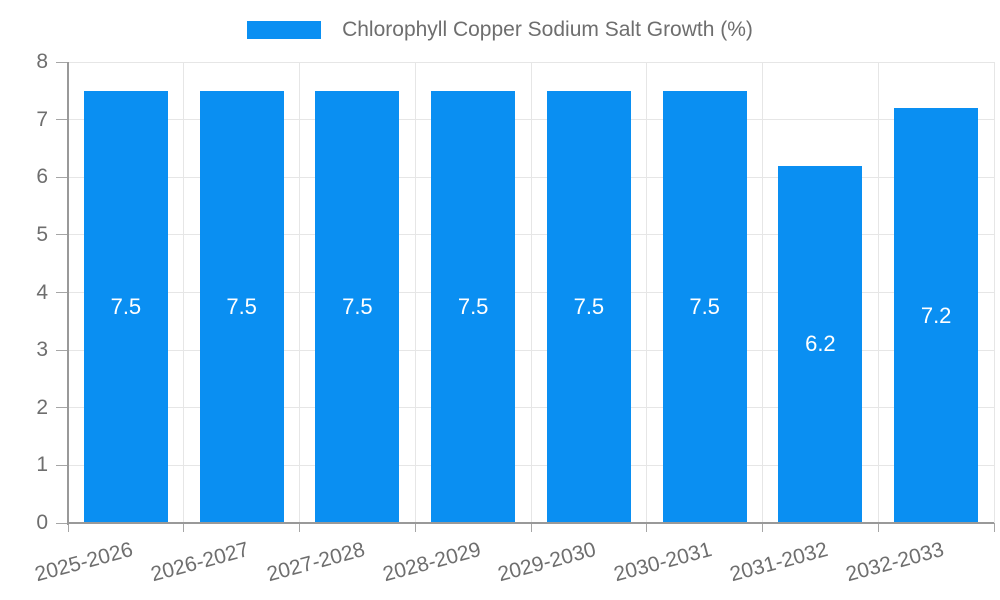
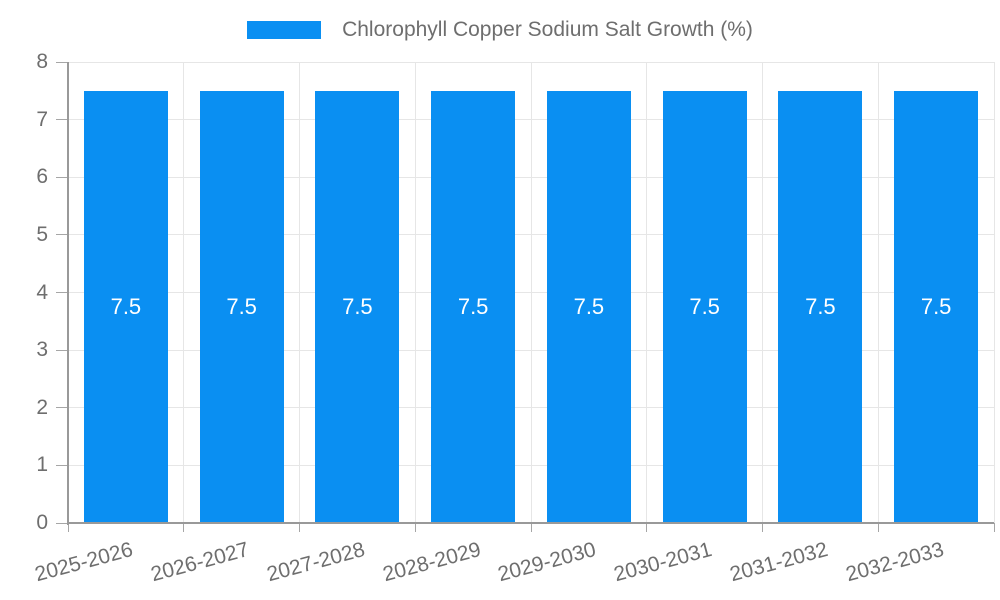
2031-2032: 6.2 -> 7.5
2032-2033: 7.2 -> 7.5
